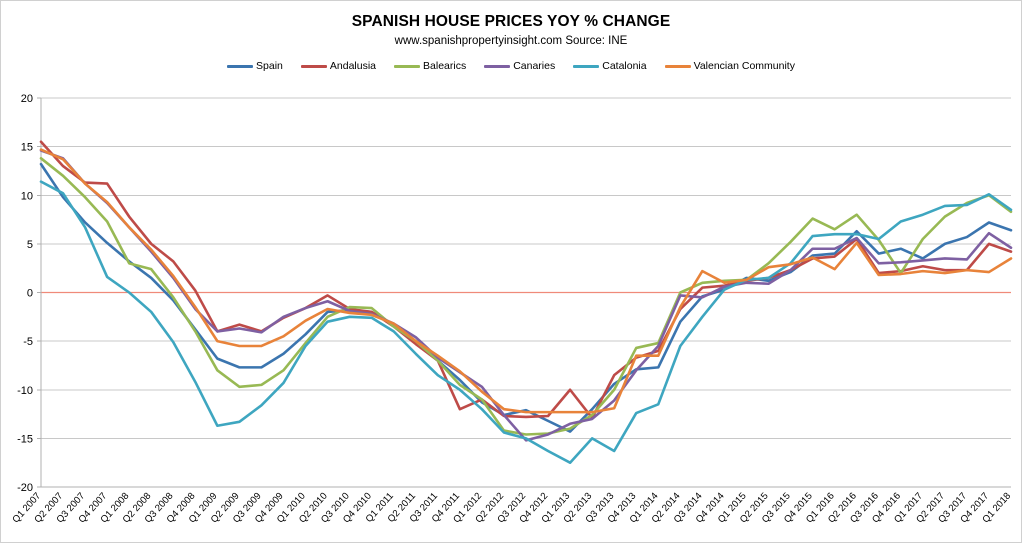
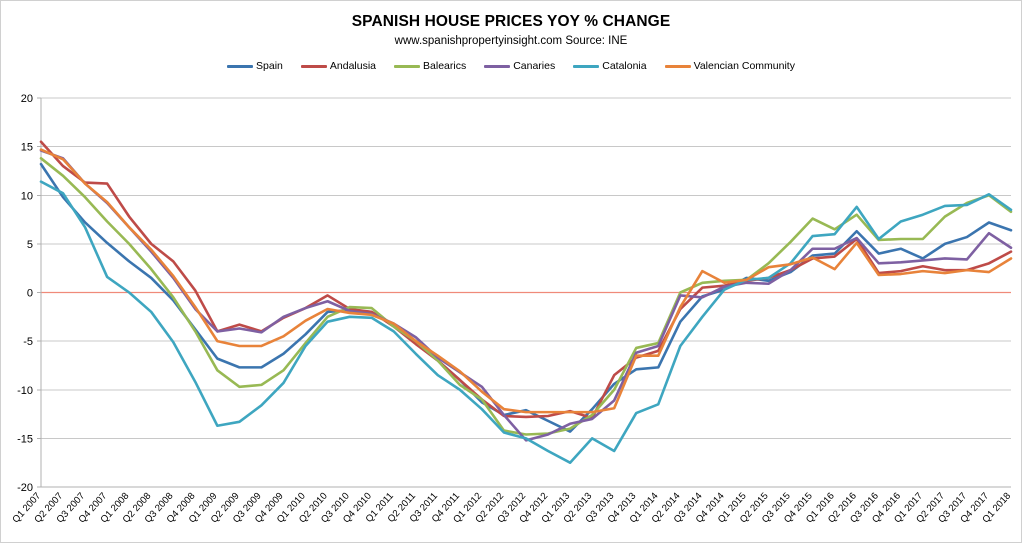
Balearics/Q1 2008: 3 -> 5
Andalusia/Q4 2011: -12 -> -9
Andalusia/Q1 2013: -10 -> -12
Canaries/Q4 2013: -8 -> -6
Catalonia/Q2 2016: 6 -> 9
Balearics/Q4 2016: 2 -> 6
Andalusia/Q4 2017: 5 -> 3
